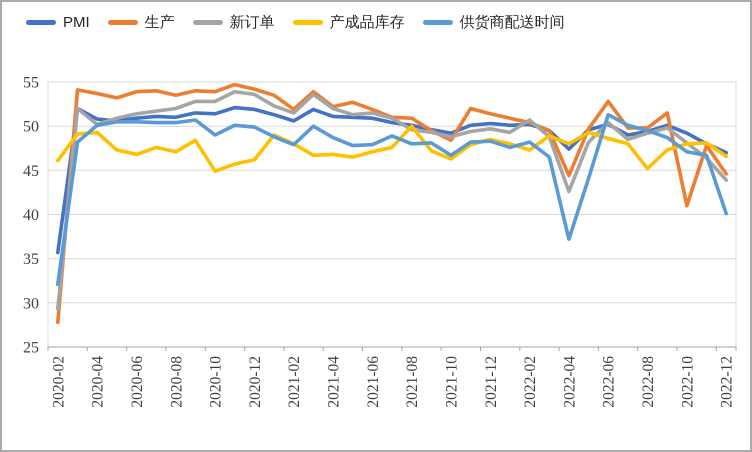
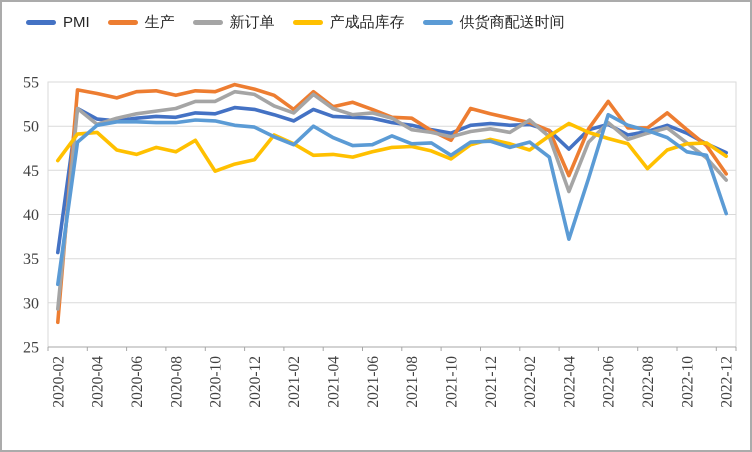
供货商配送时间/2020-10: 49 -> 51
产成品库存/2021-08: 50 -> 48
产成品库存/2022-04: 48 -> 50
生产/2022-10: 41 -> 50
